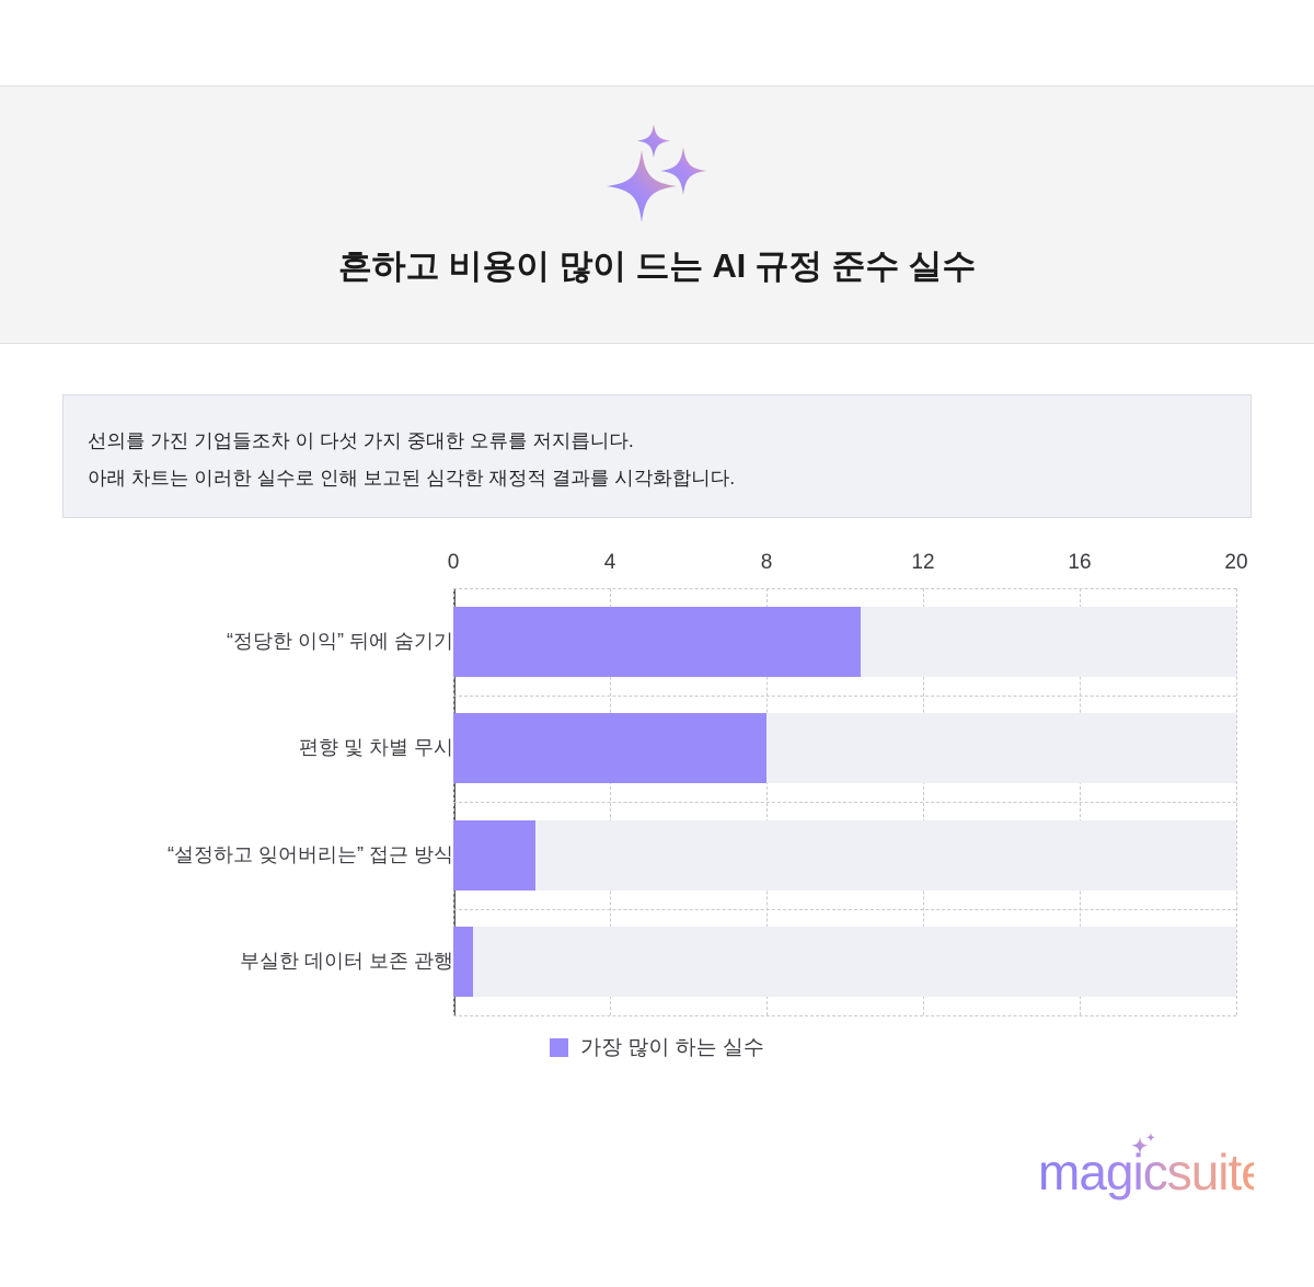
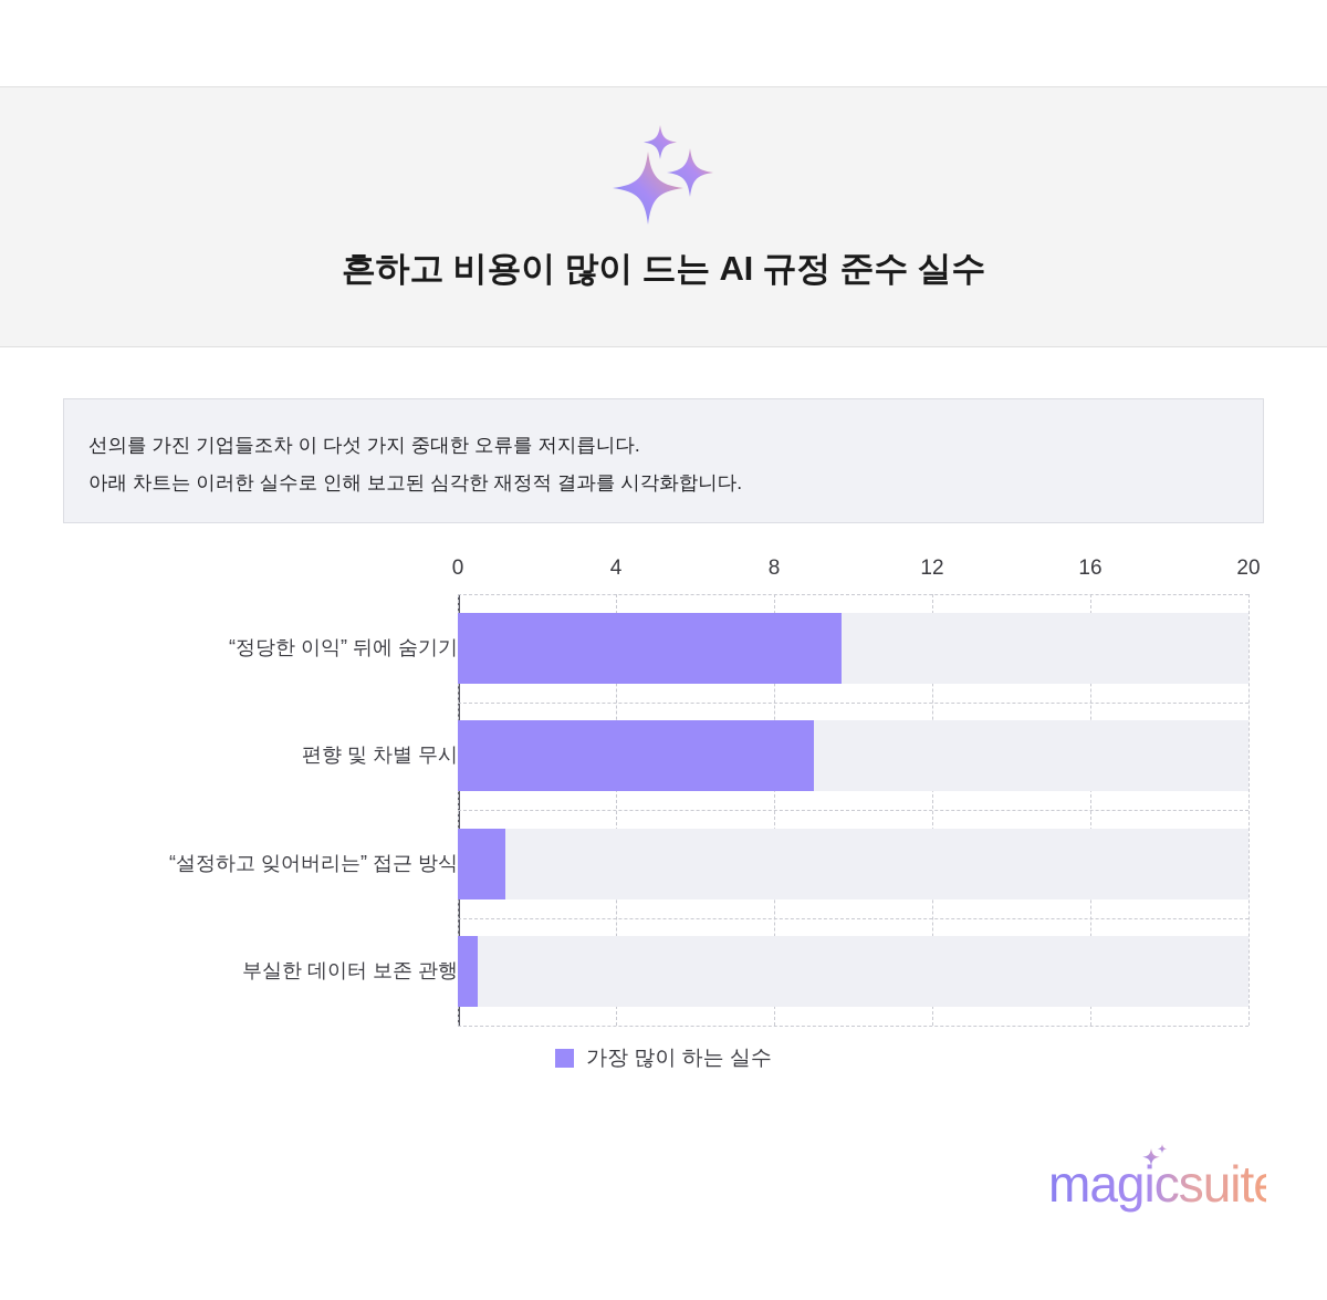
“정당한 이익” 뒤에 숨기기: 10.4 -> 9.7
편향 및 차별 무시: 8.0 -> 9.0
“설정하고 잊어버리는” 접근 방식: 2.1 -> 1.2
